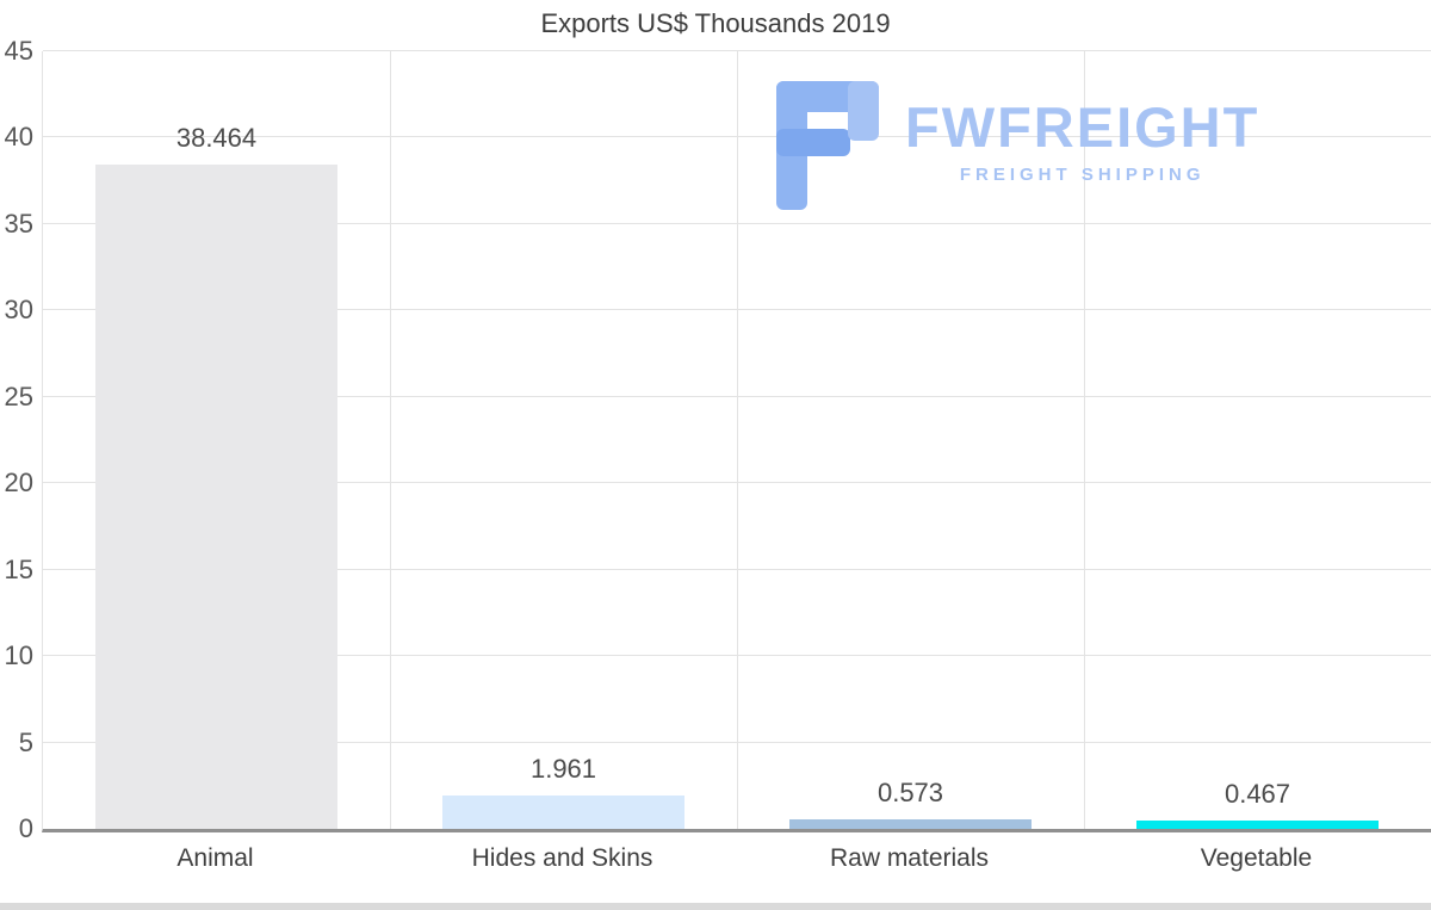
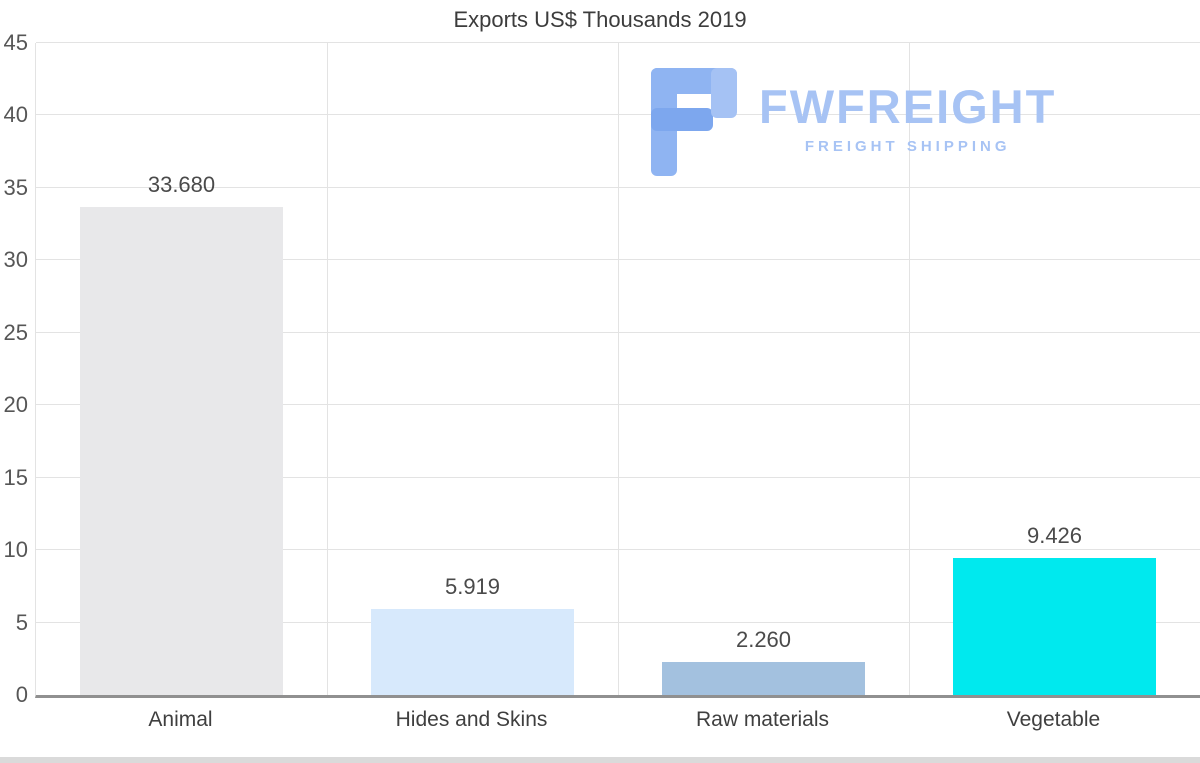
Animal: 38.464 -> 33.680
Hides and Skins: 1.961 -> 5.919
Raw materials: 0.573 -> 2.260
Vegetable: 0.467 -> 9.426
